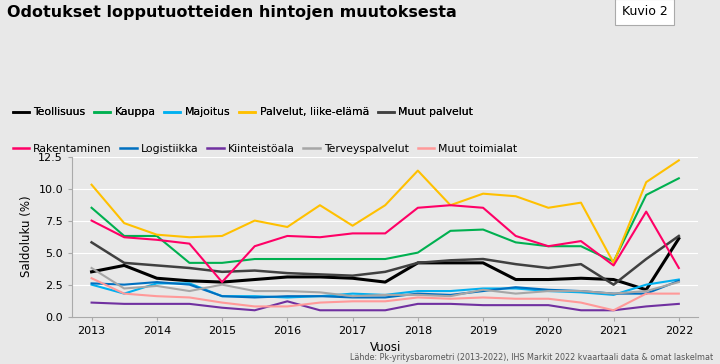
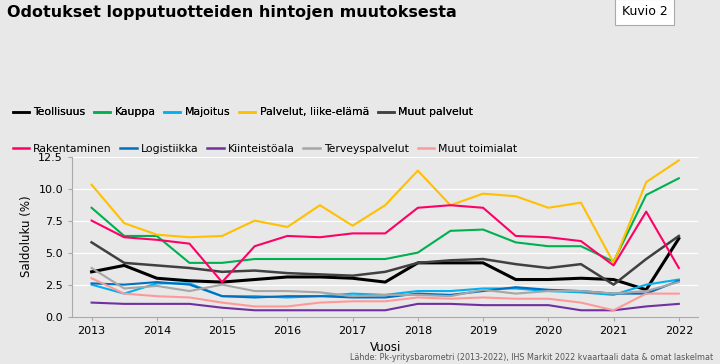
Kiinteistöala/2016: 1.2 -> 0.5
Rakentaminen/2020: 5.5 -> 6.2
